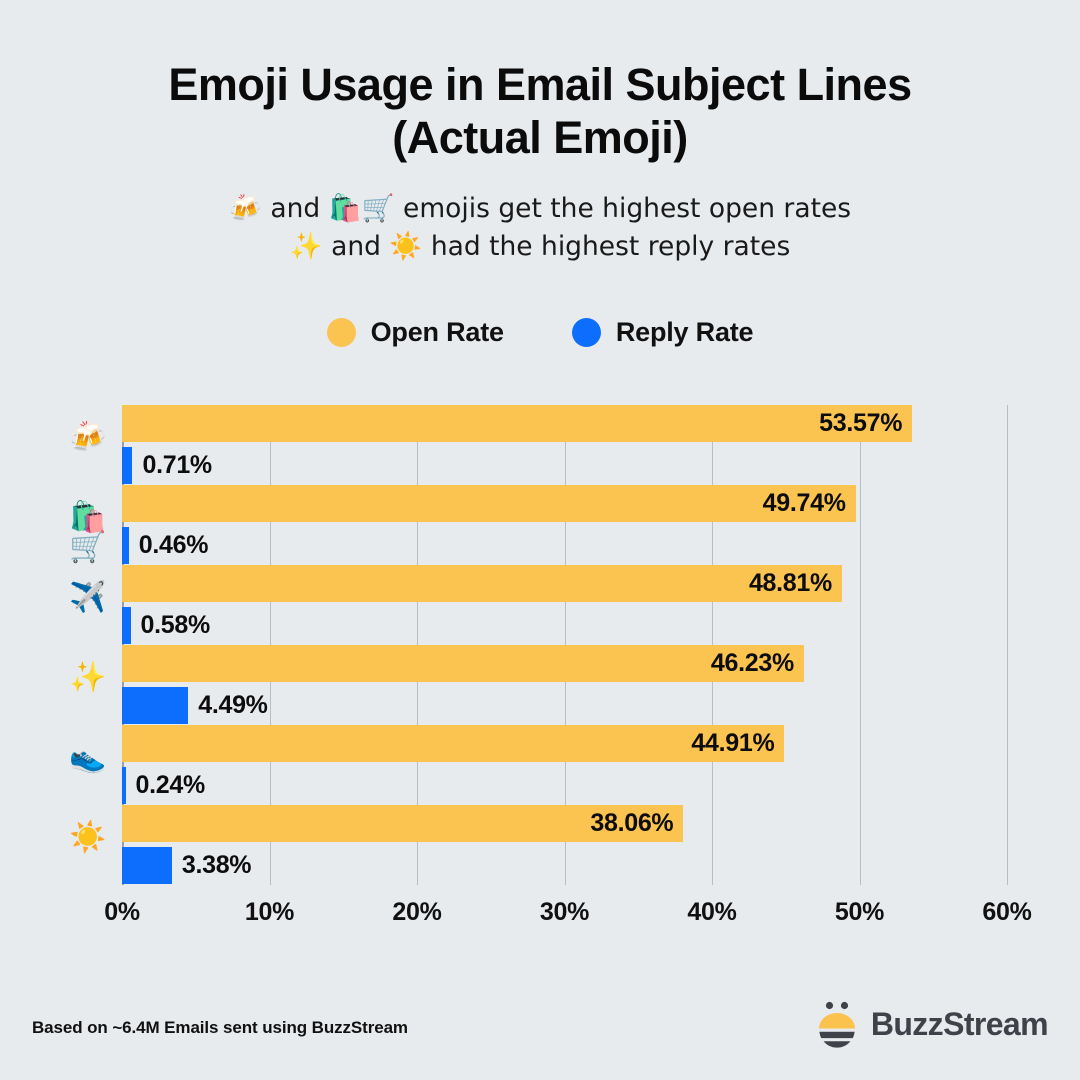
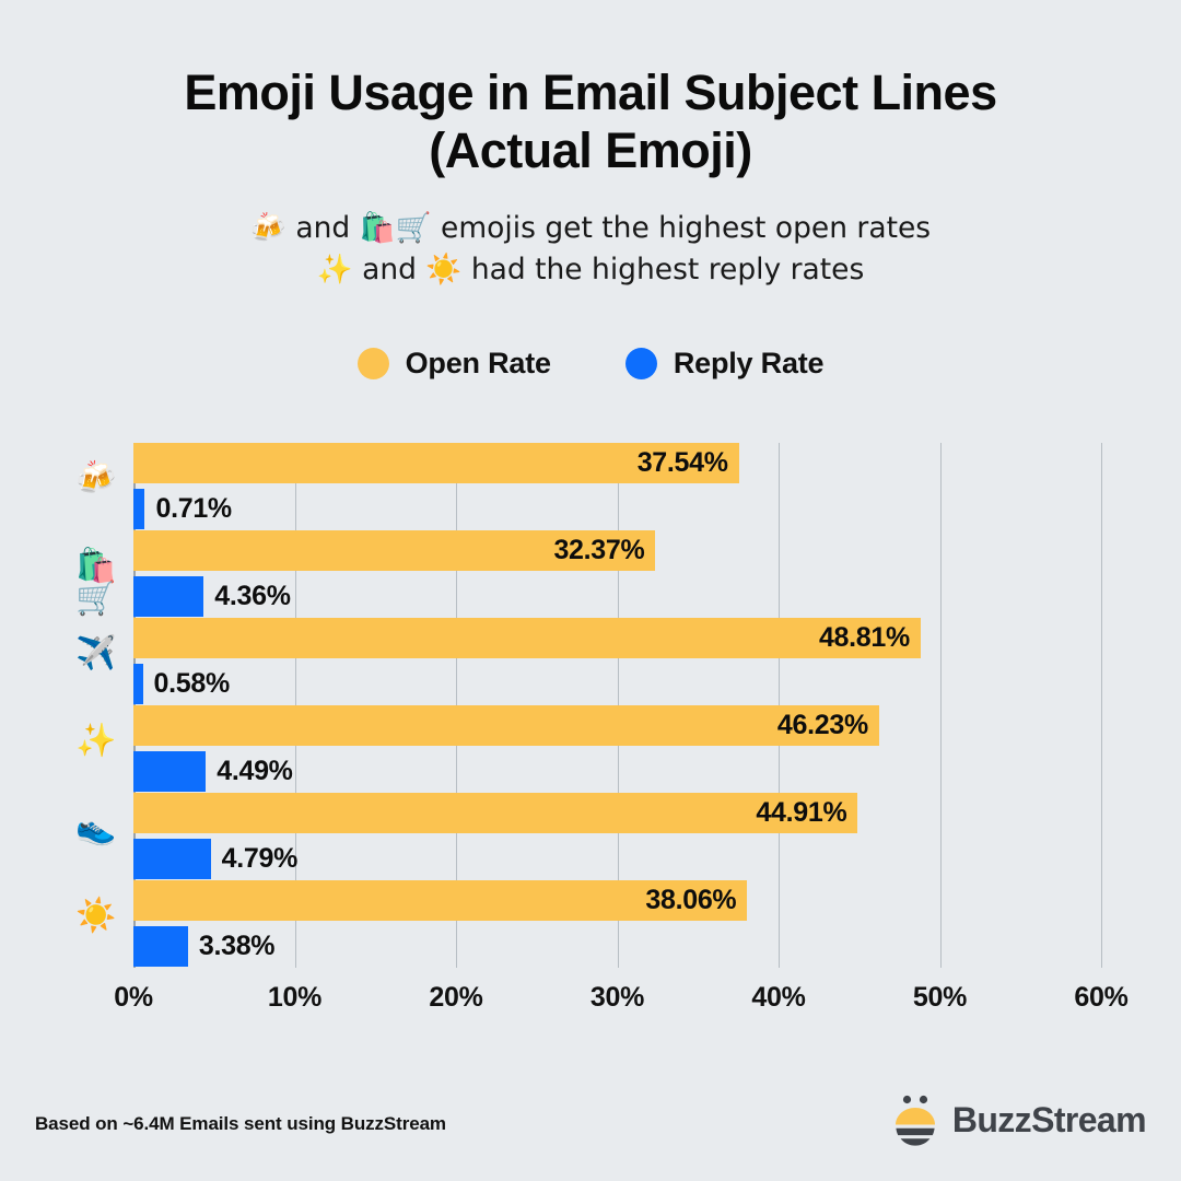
Open Rate/🍻: 53.57% -> 37.54%
Open Rate/🛍️🛒: 49.74% -> 32.37%
Reply Rate/🛍️🛒: 0.46% -> 4.36%
Reply Rate/👟: 0.24% -> 4.79%
